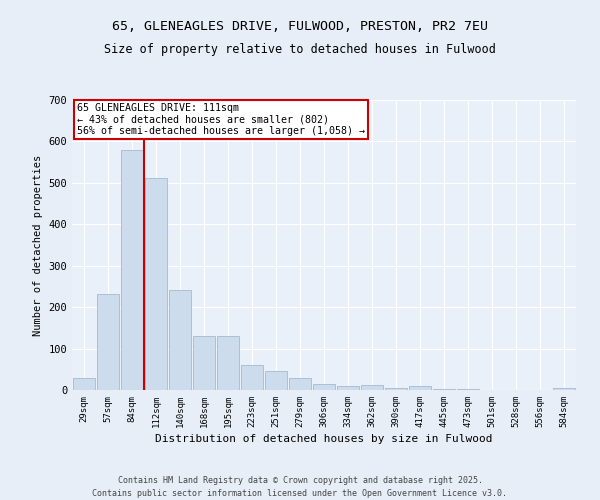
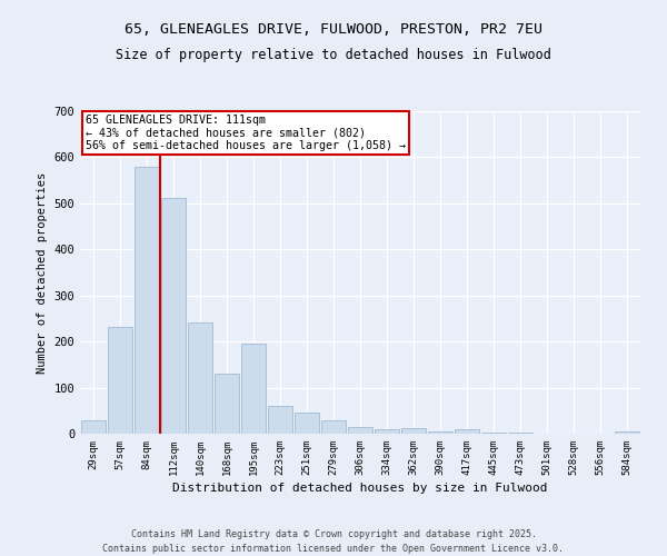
195sqm: 130 -> 195
